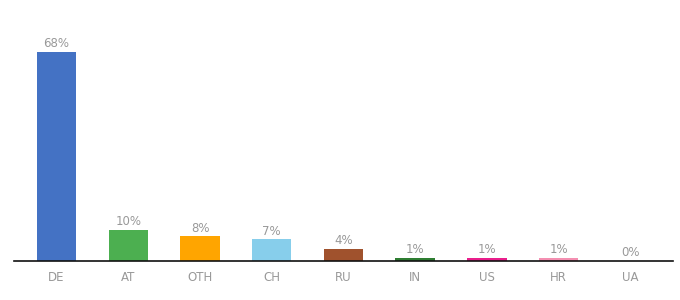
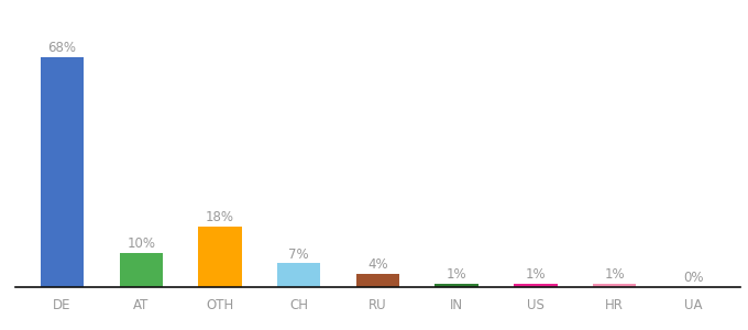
OTH: 8% -> 18%
